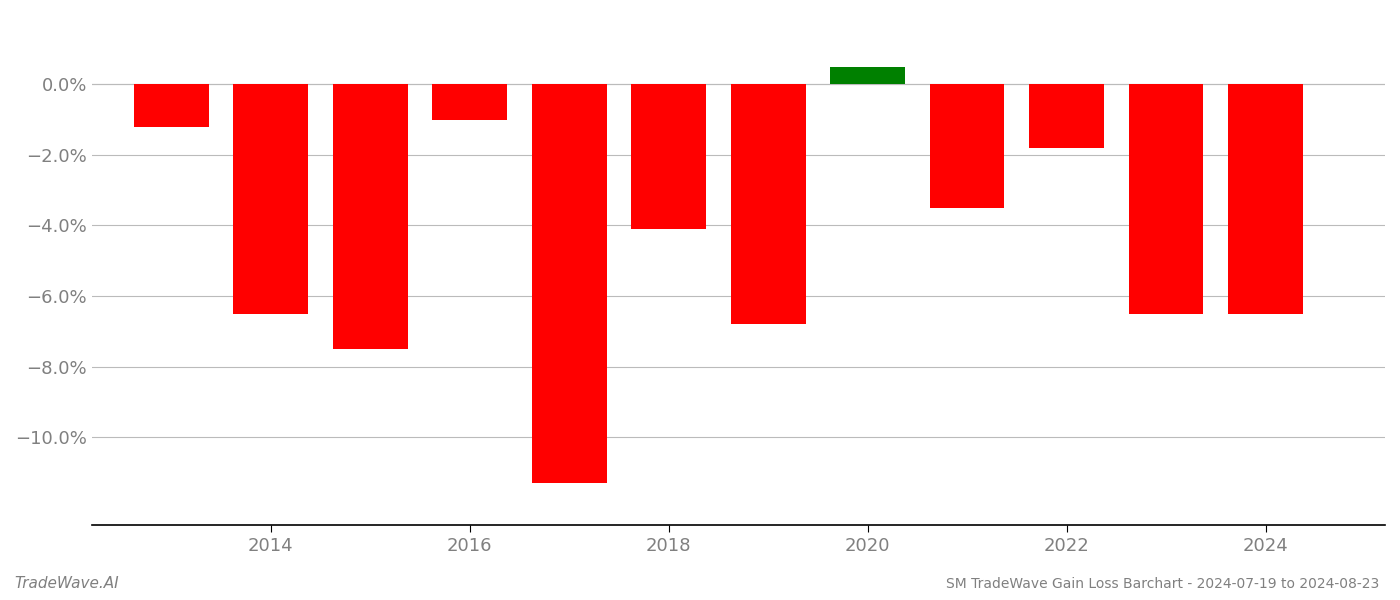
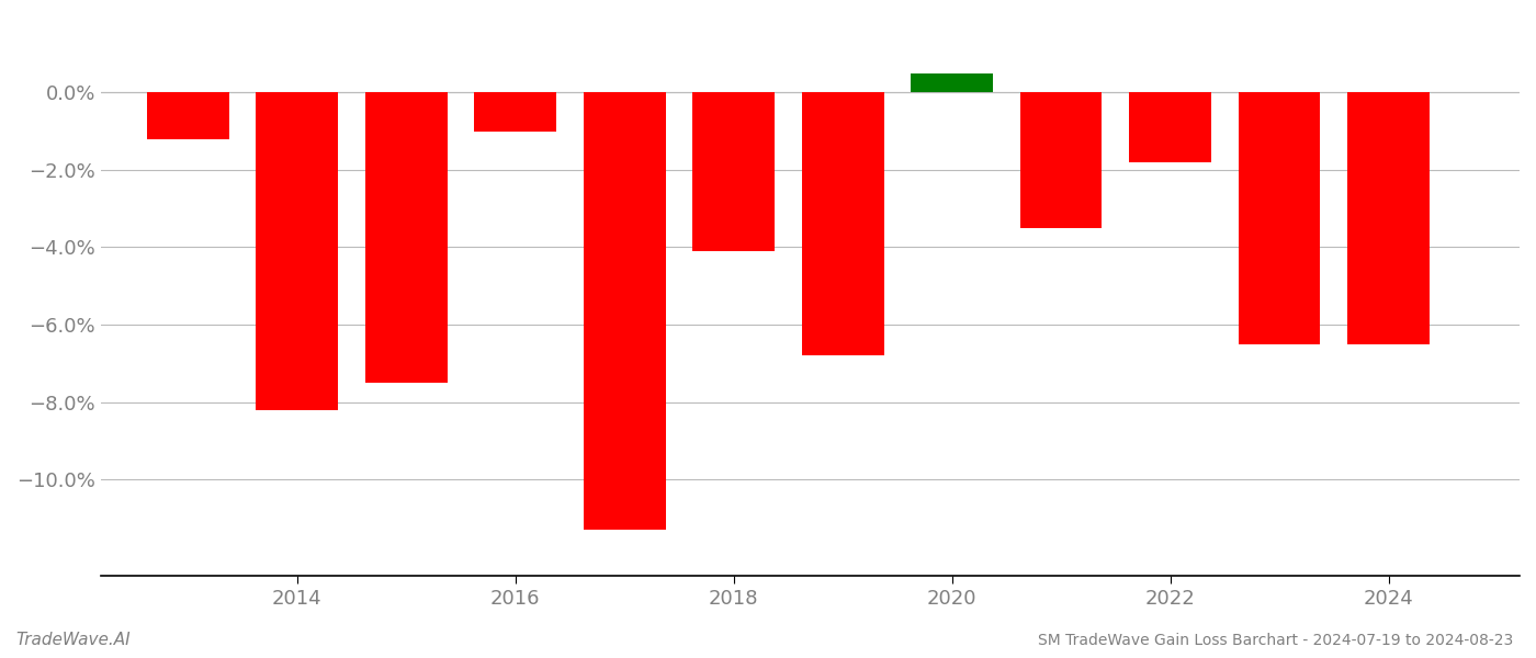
2014: -6.5% -> -8.2%
